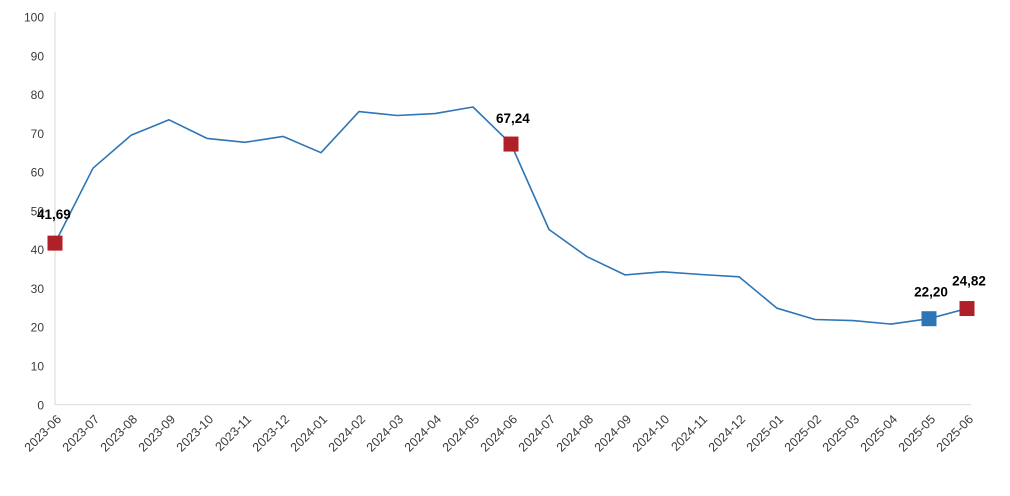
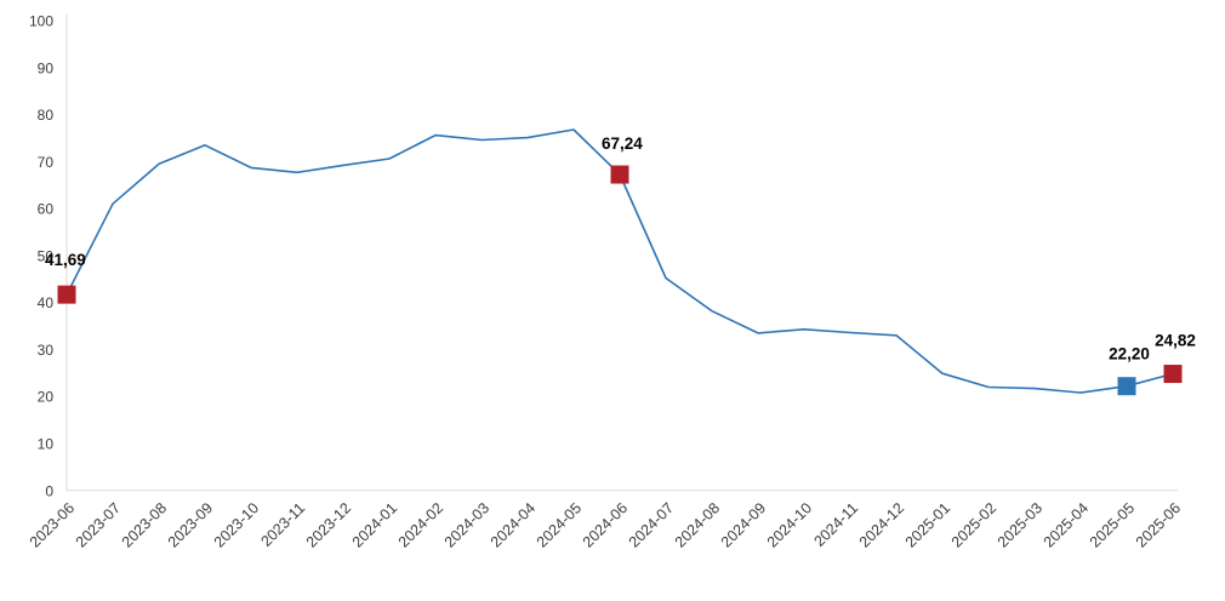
2024-01: 65 -> 71
